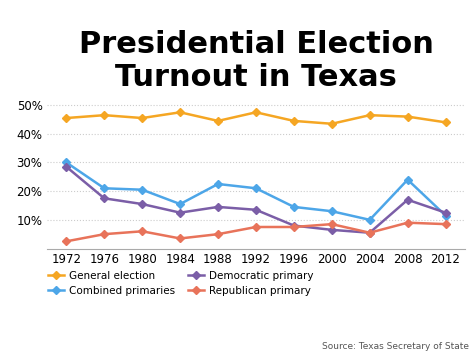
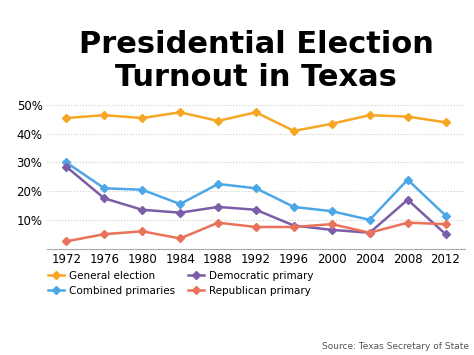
Democratic primary/1980: 15.5% -> 13.5%
Republican primary/1988: 5.0% -> 9.0%
General election/1996: 44.5% -> 41.0%
Democratic primary/2012: 12.5% -> 5.0%
